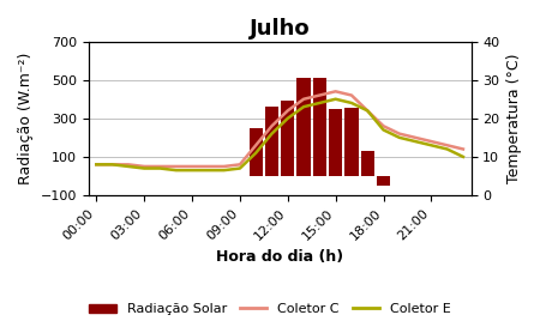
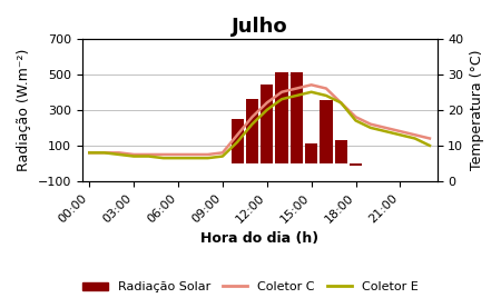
Radiação Solar/12:00: 400 -> 440
Radiação Solar/15:00: 350 -> 110
Radiação Solar/18:00: -50 -> -10
